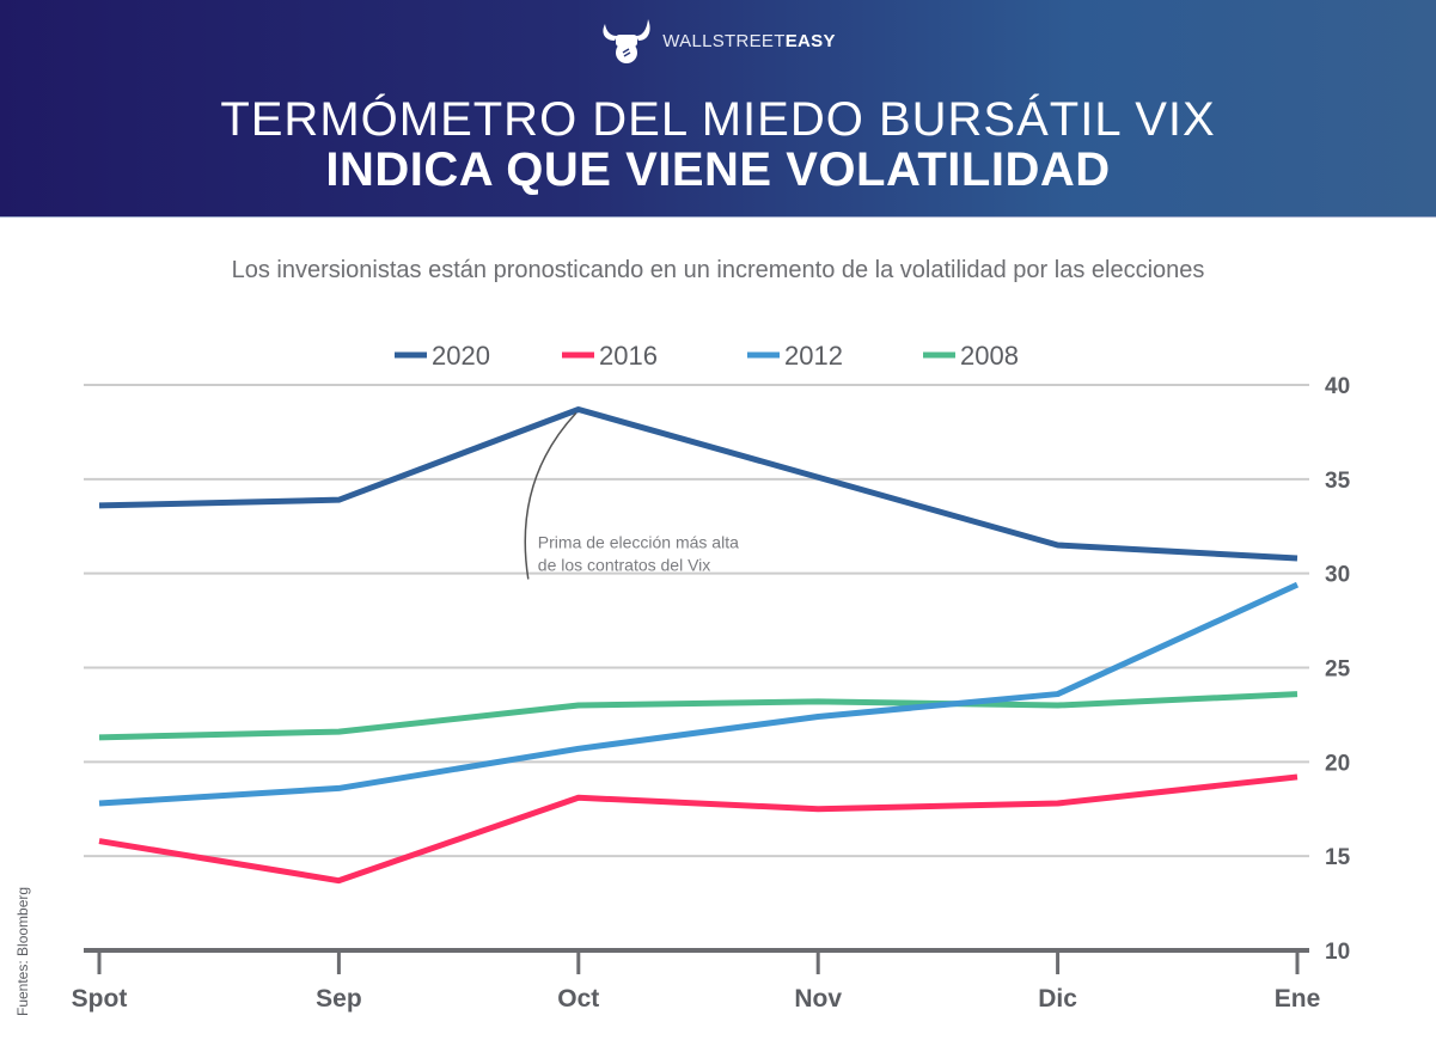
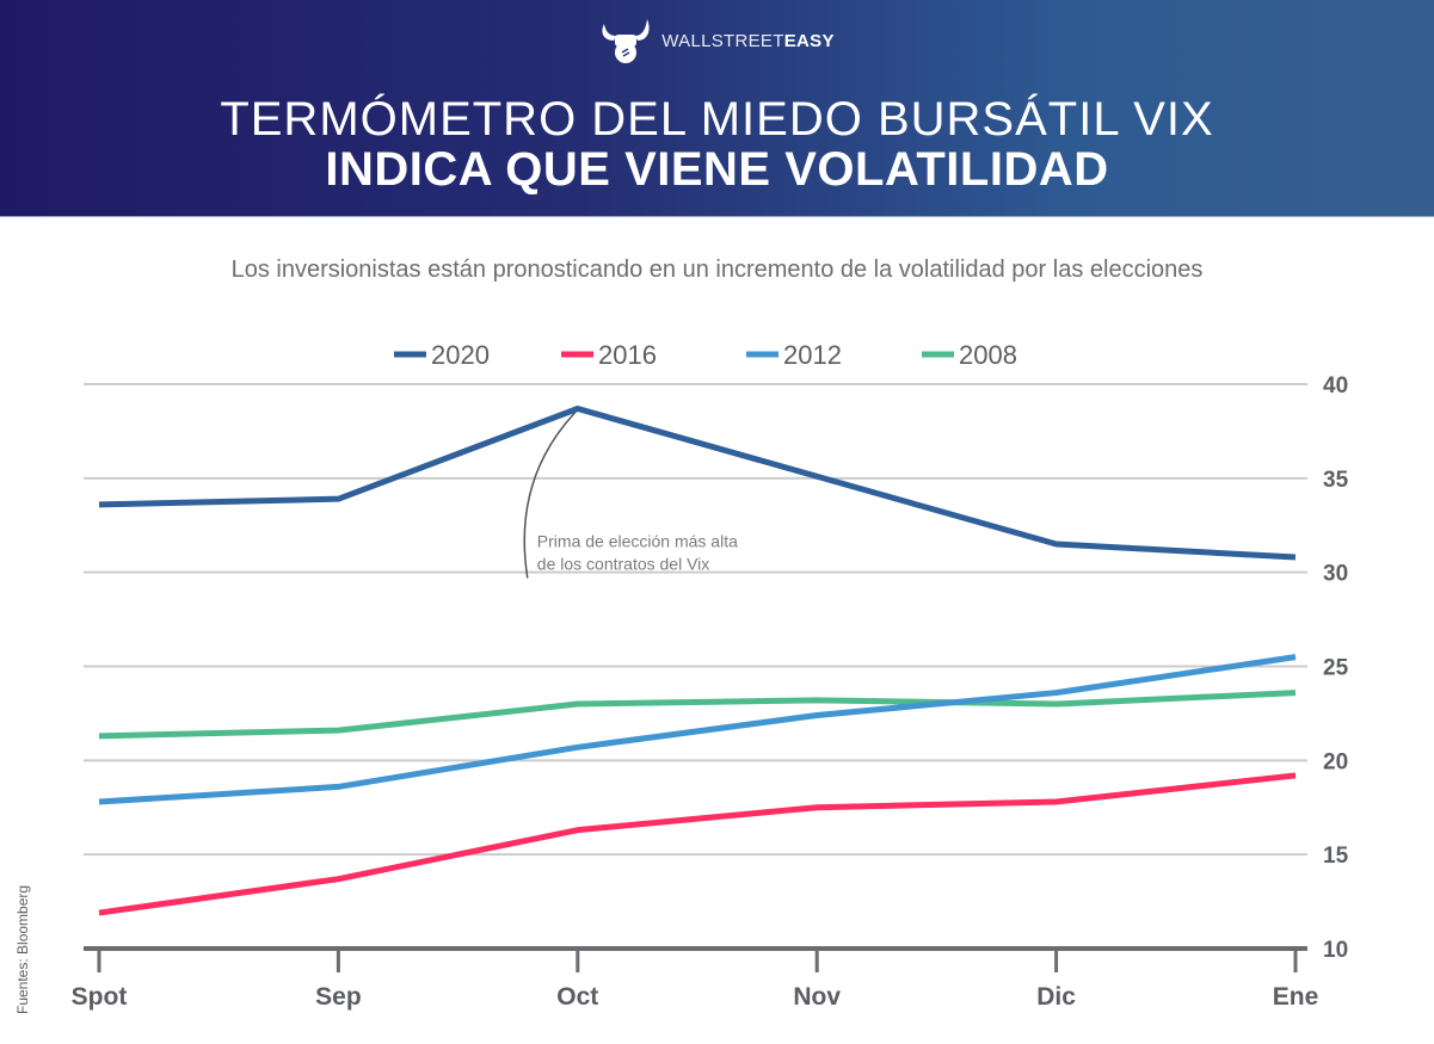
2016/Spot: 15.8 -> 11.9
2016/Oct: 18.1 -> 16.3
2012/Ene: 29.4 -> 25.5
